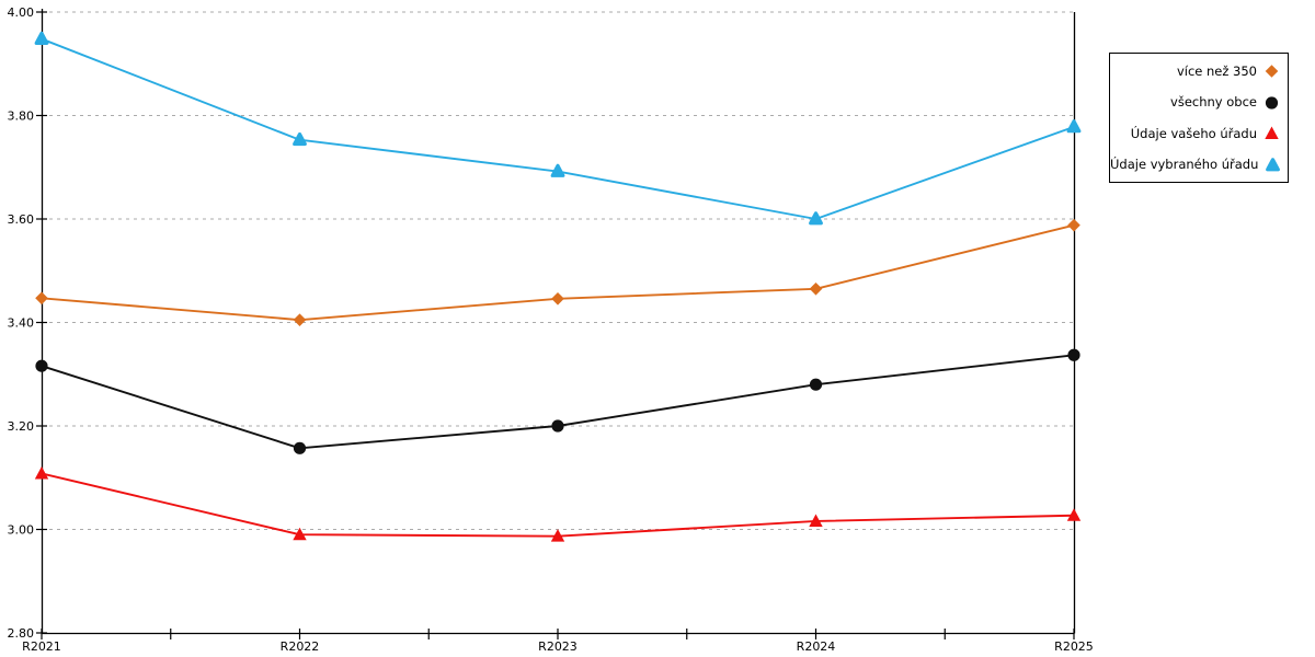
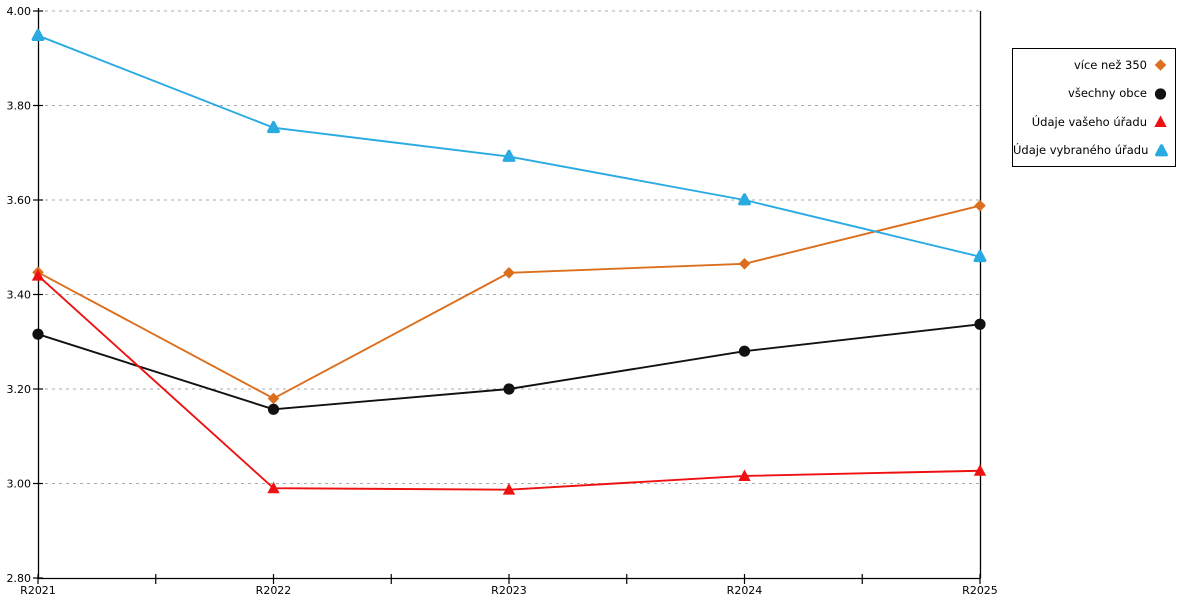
Údaje vašeho úřadu/R2021: 3.11 -> 3.44
více než 350/R2022: 3.40 -> 3.18
Údaje vybraného úřadu/R2025: 3.78 -> 3.48
